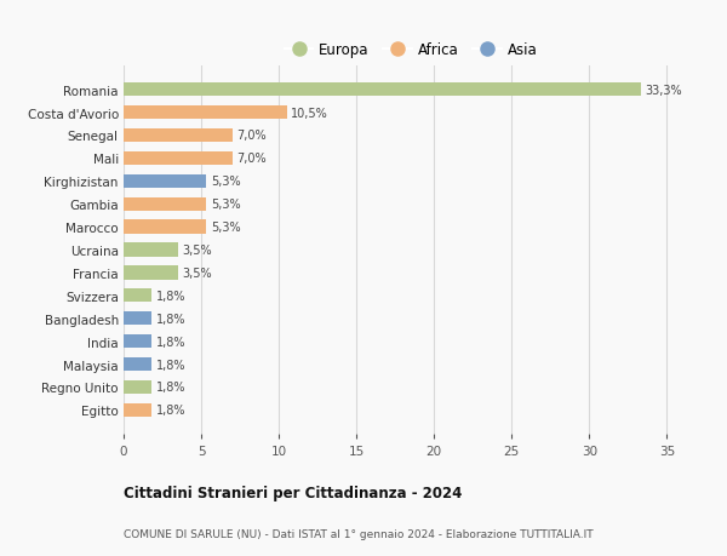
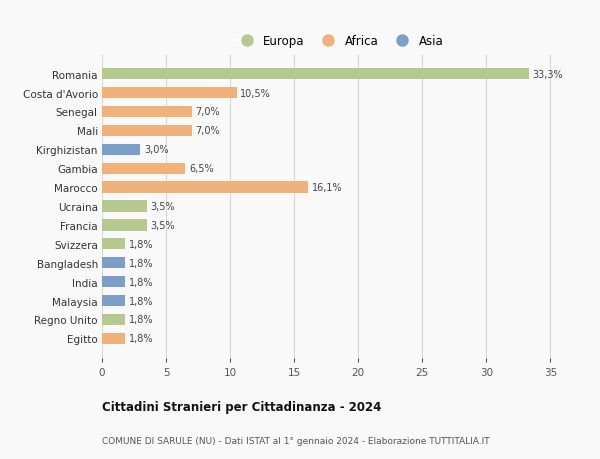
Kirghizistan: 5,3% -> 3,0%
Gambia: 5,3% -> 6,5%
Marocco: 5,3% -> 16,1%
